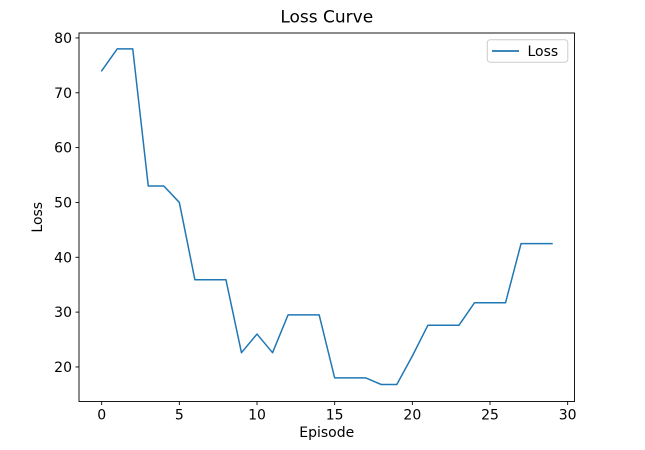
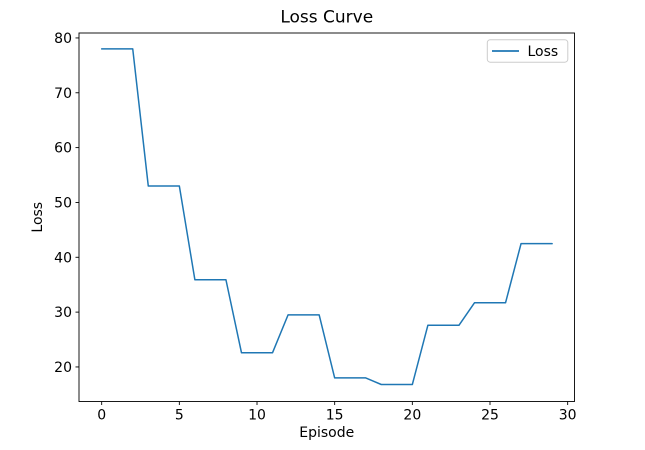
0: 74 -> 78
5: 50 -> 53
10: 26 -> 23
20: 22 -> 17
